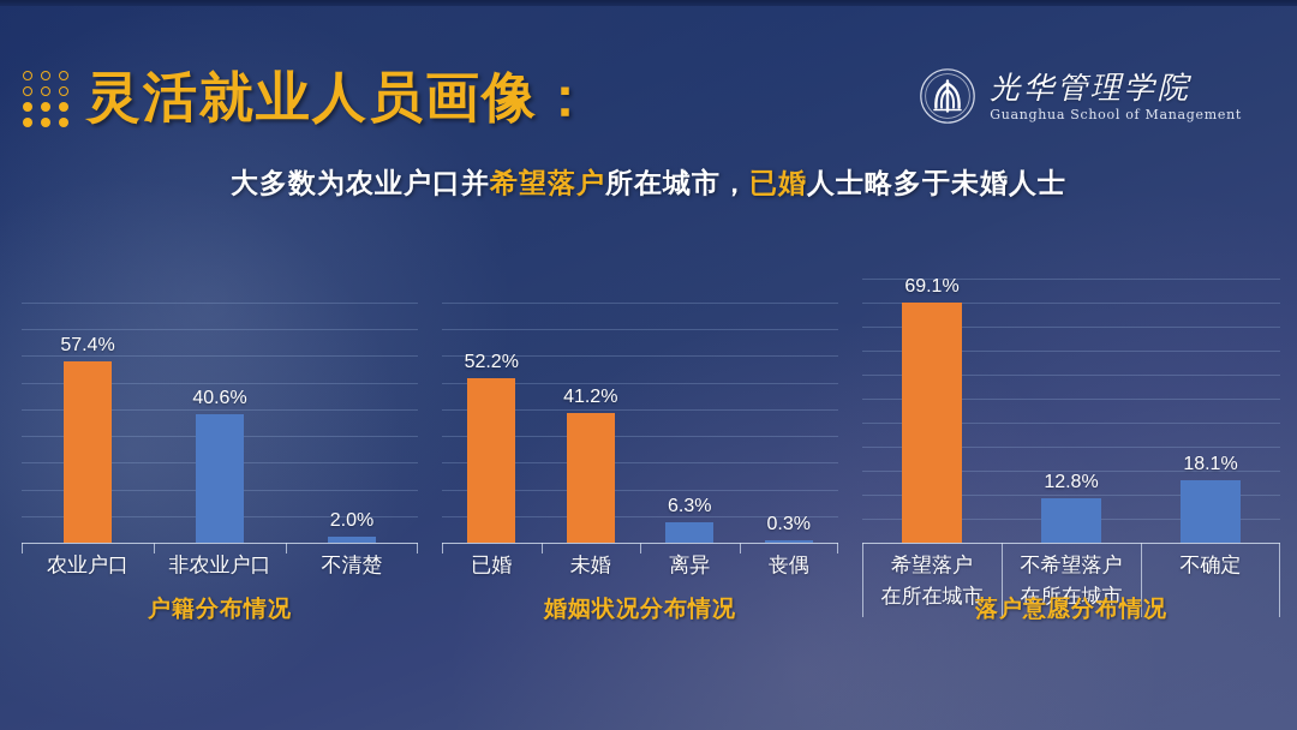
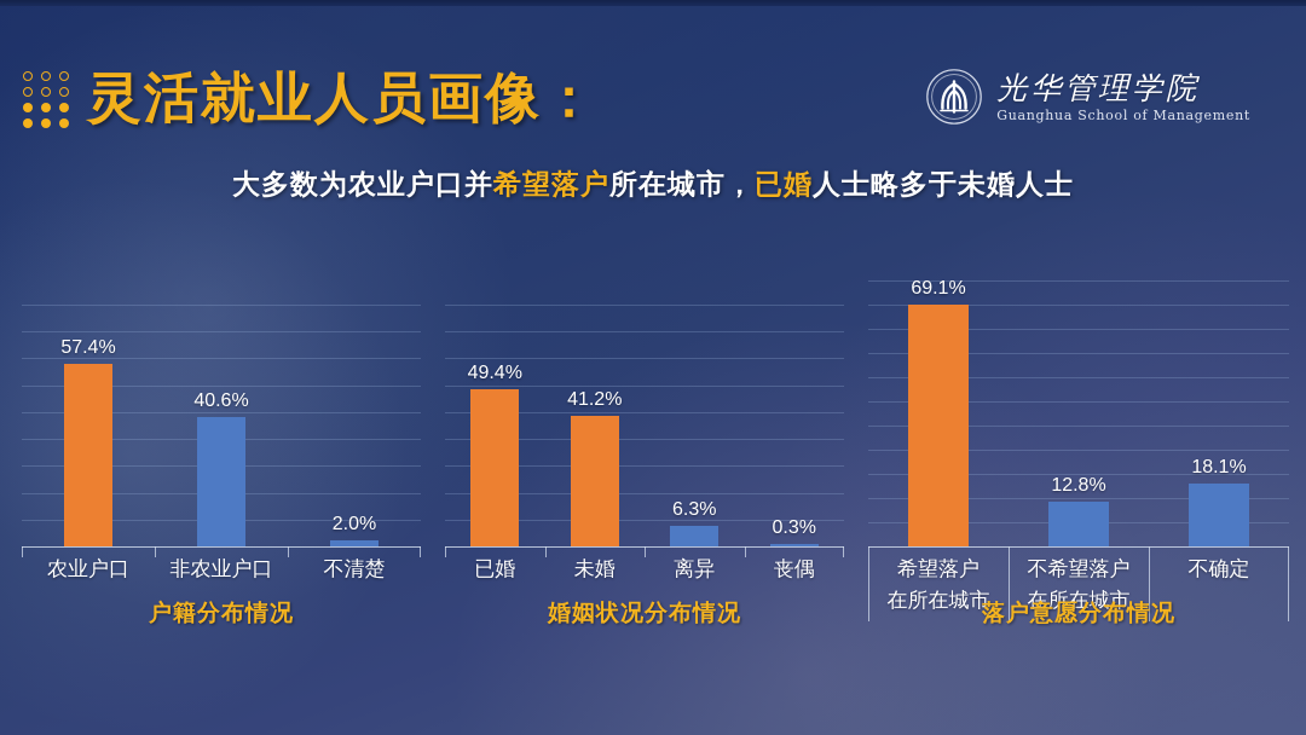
婚姻状况分布情况/已婚: 52.2% -> 49.4%
